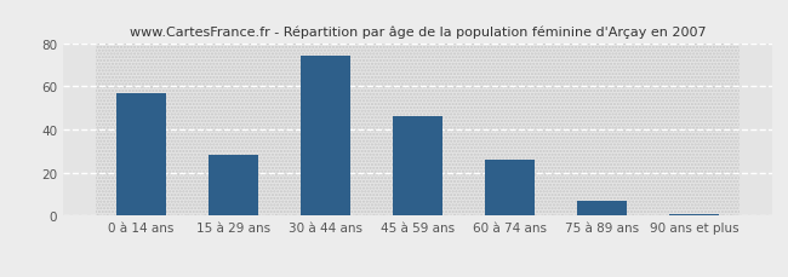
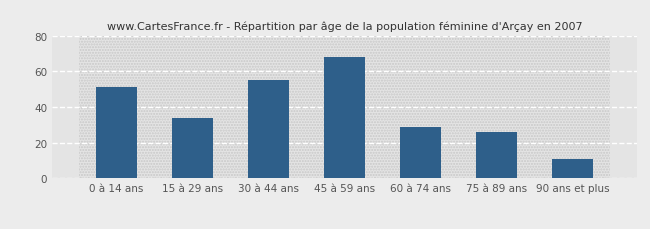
0 à 14 ans: 57 -> 51
15 à 29 ans: 28 -> 34
30 à 44 ans: 74 -> 55
45 à 59 ans: 46 -> 68
60 à 74 ans: 26 -> 29
75 à 89 ans: 7 -> 26
90 ans et plus: 1 -> 11
